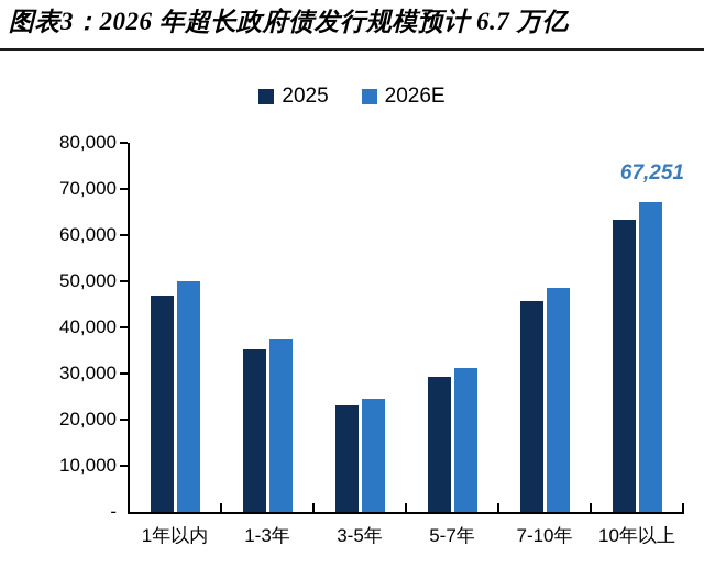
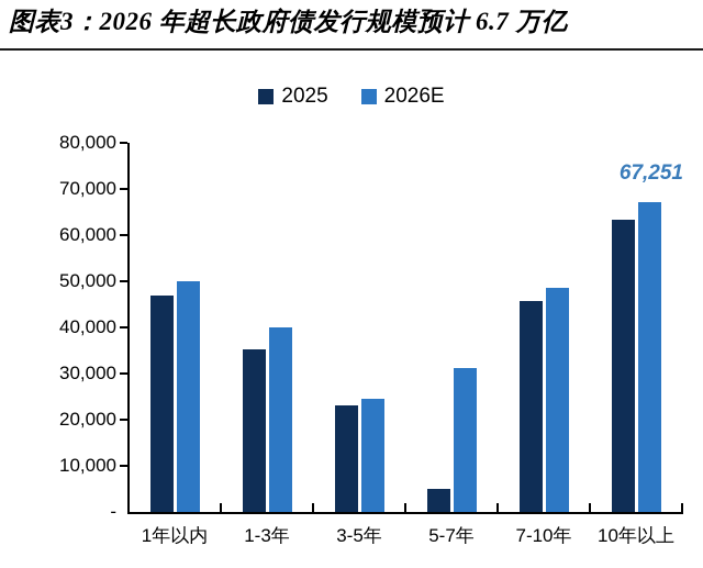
2026E/1-3年: 37000 -> 40000
2025/5-7年: 29000 -> 5000
